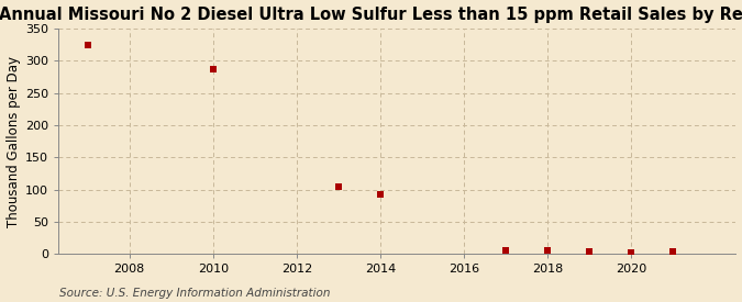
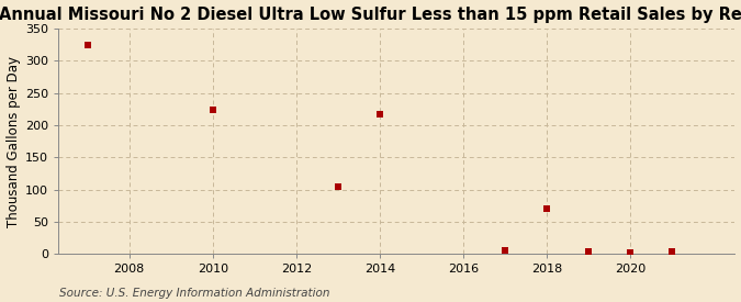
2010: 287 -> 224
2014: 93 -> 216
2018: 5 -> 70
